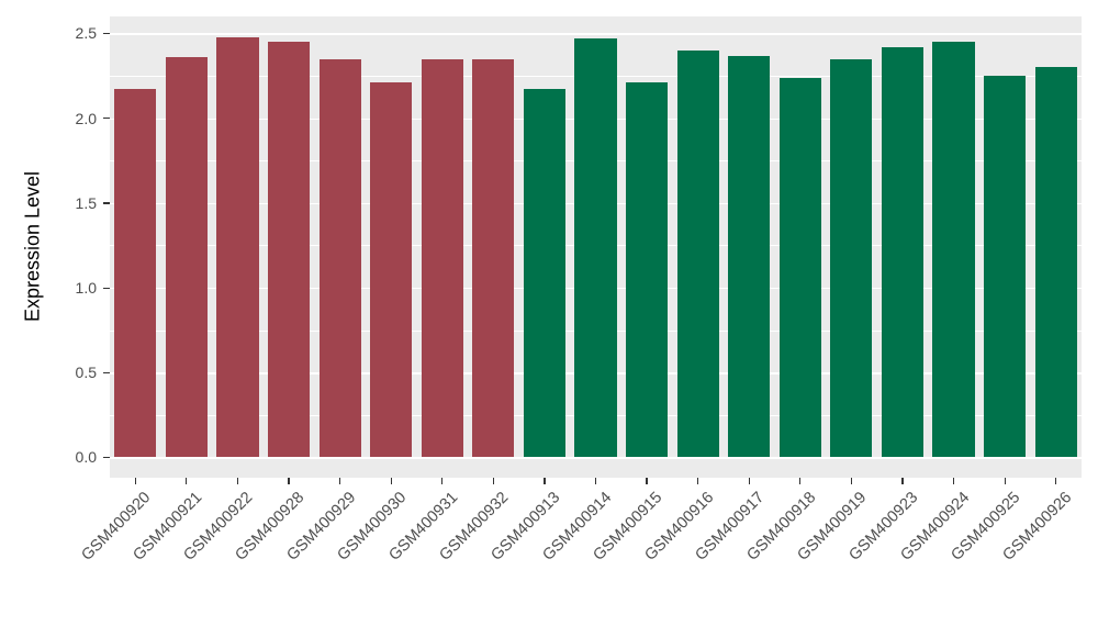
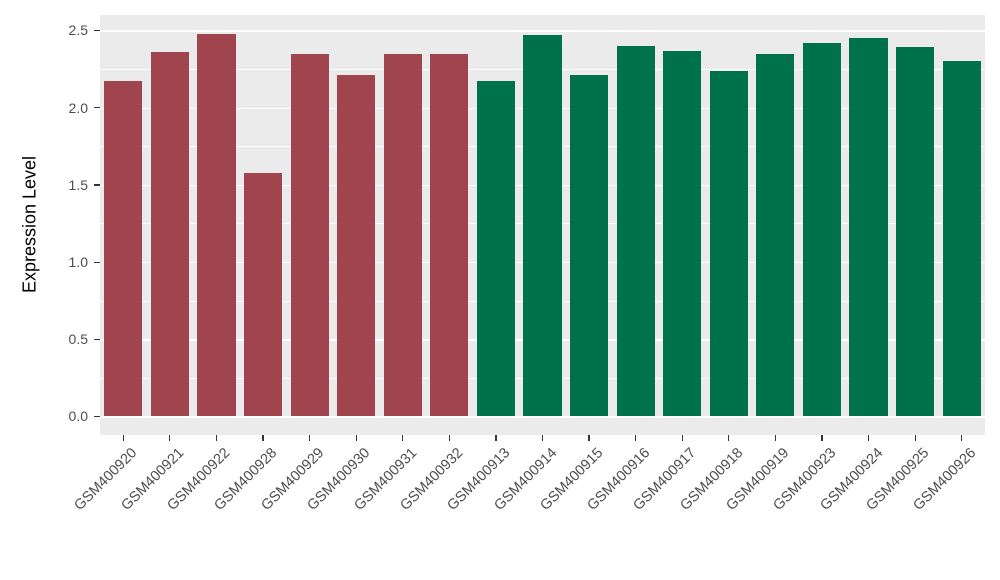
GSM400928: 2.45 -> 1.58
GSM400925: 2.25 -> 2.39
